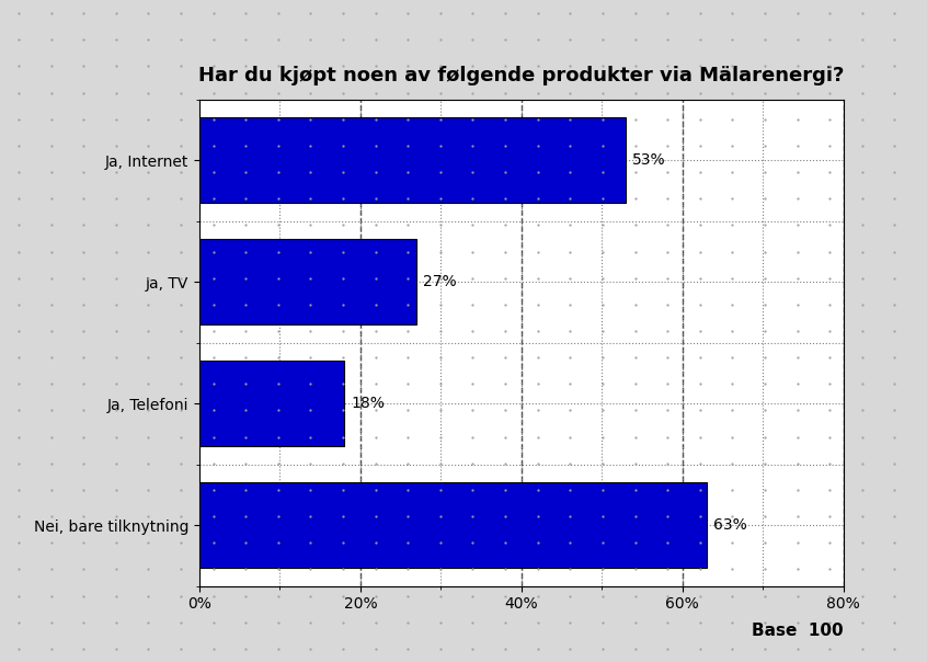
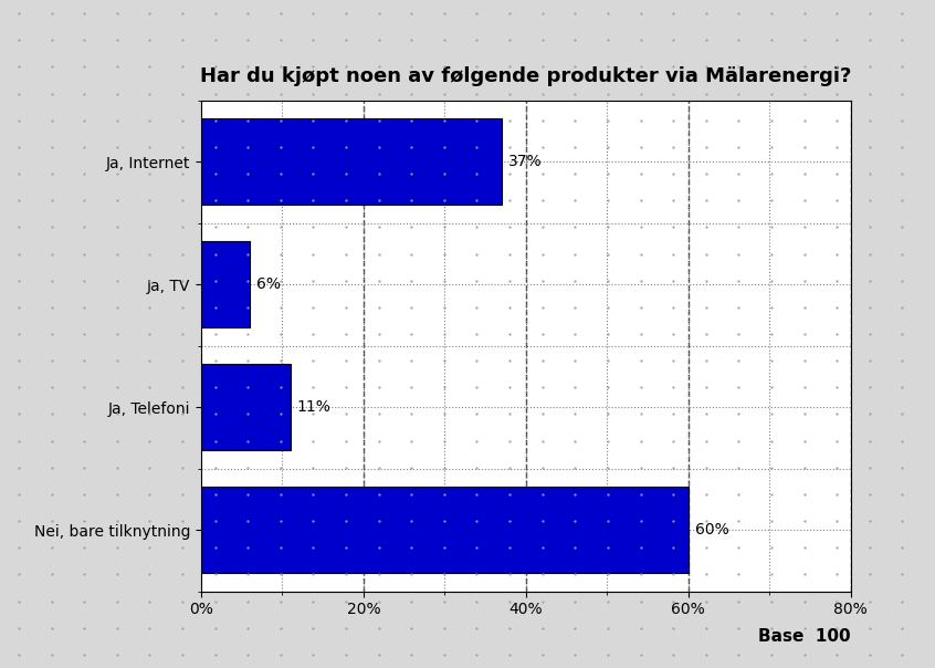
Ja, Internet: 53% -> 37%
Ja, TV: 27% -> 6%
Ja, Telefoni: 18% -> 11%
Nei, bare tilknytning: 63% -> 60%
